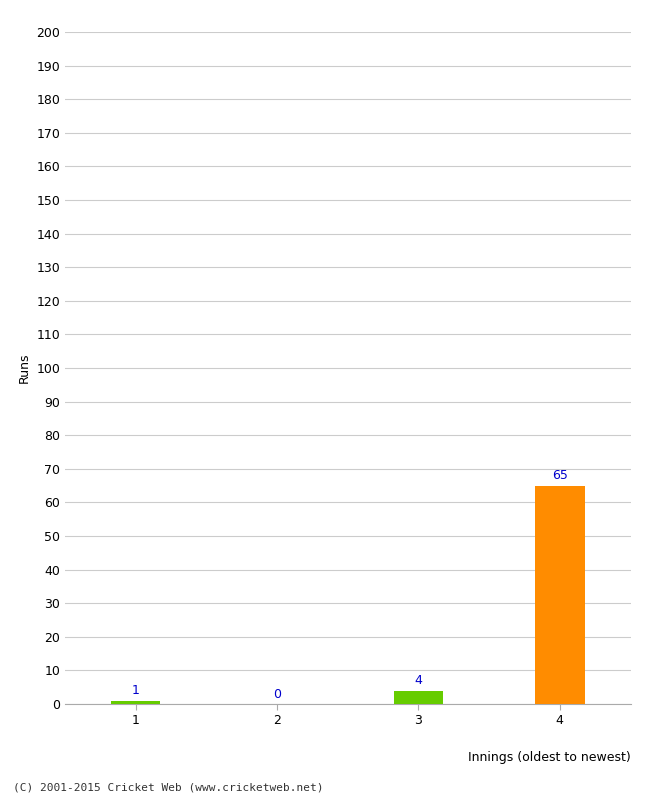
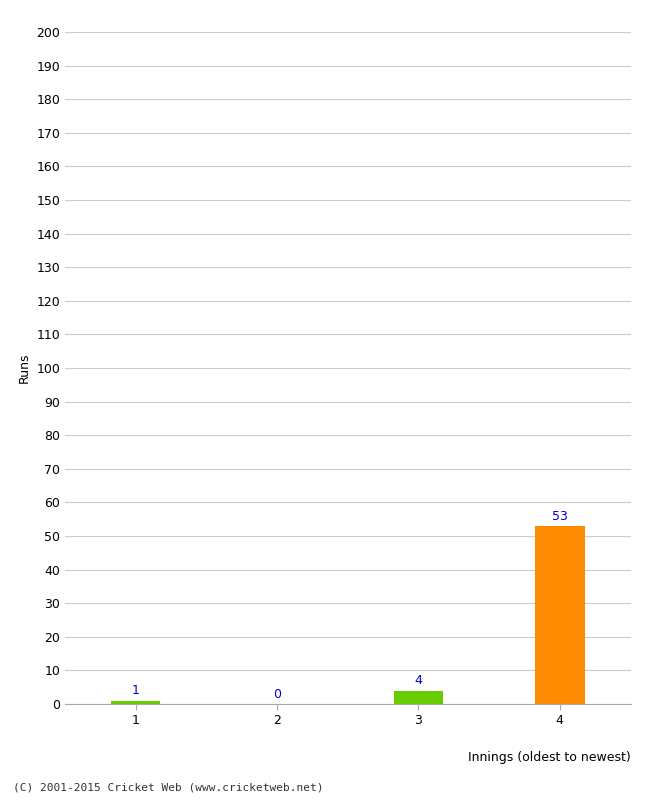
4: 65 -> 53
